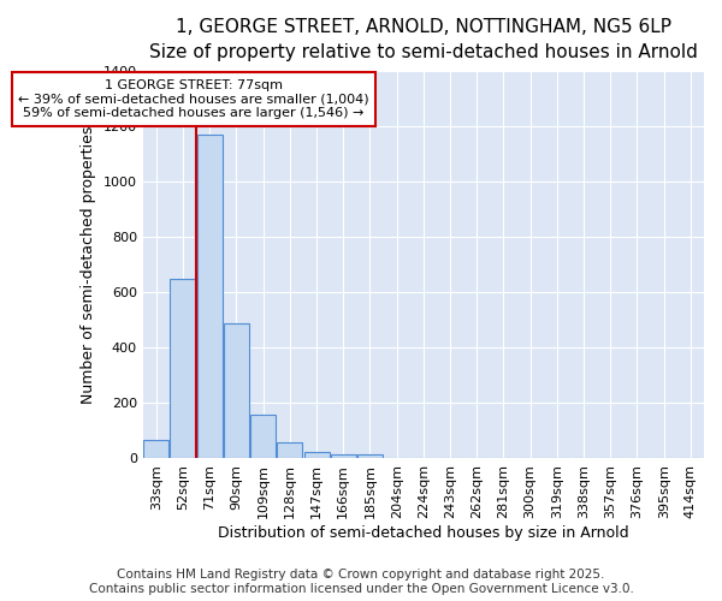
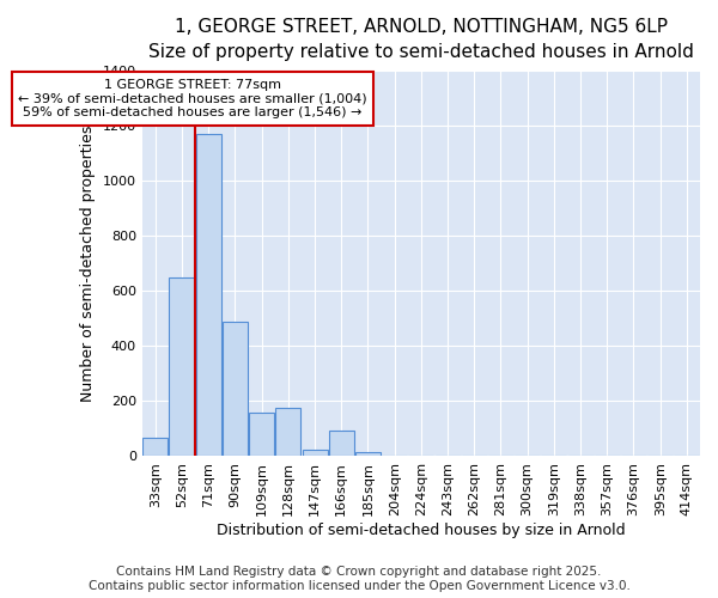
128sqm: 60 -> 175
166sqm: 15 -> 95
